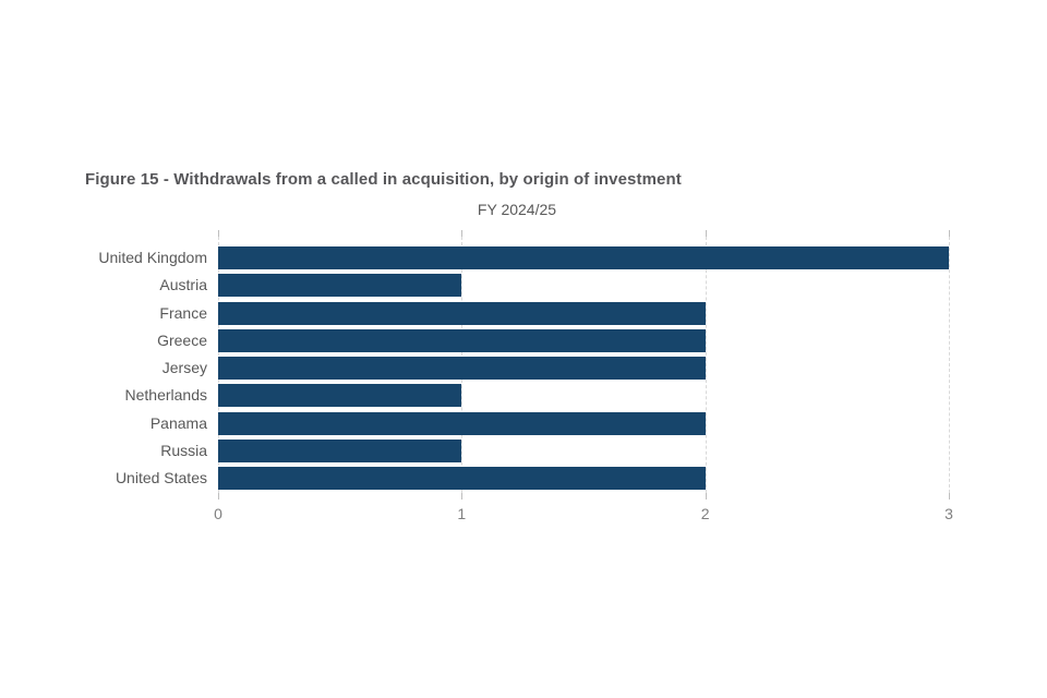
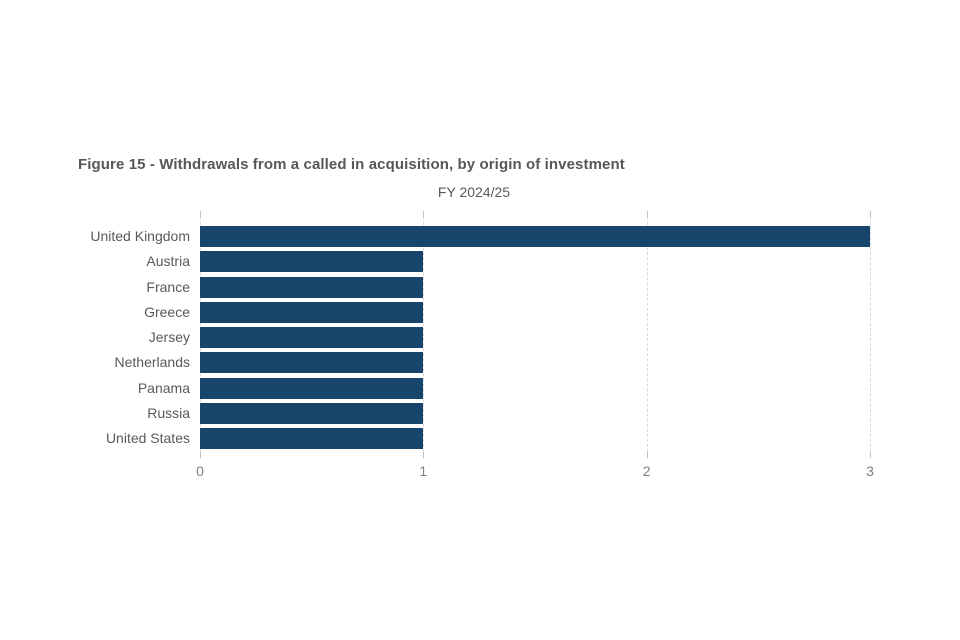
France: 2 -> 1
Greece: 2 -> 1
Jersey: 2 -> 1
Panama: 2 -> 1
United States: 2 -> 1
